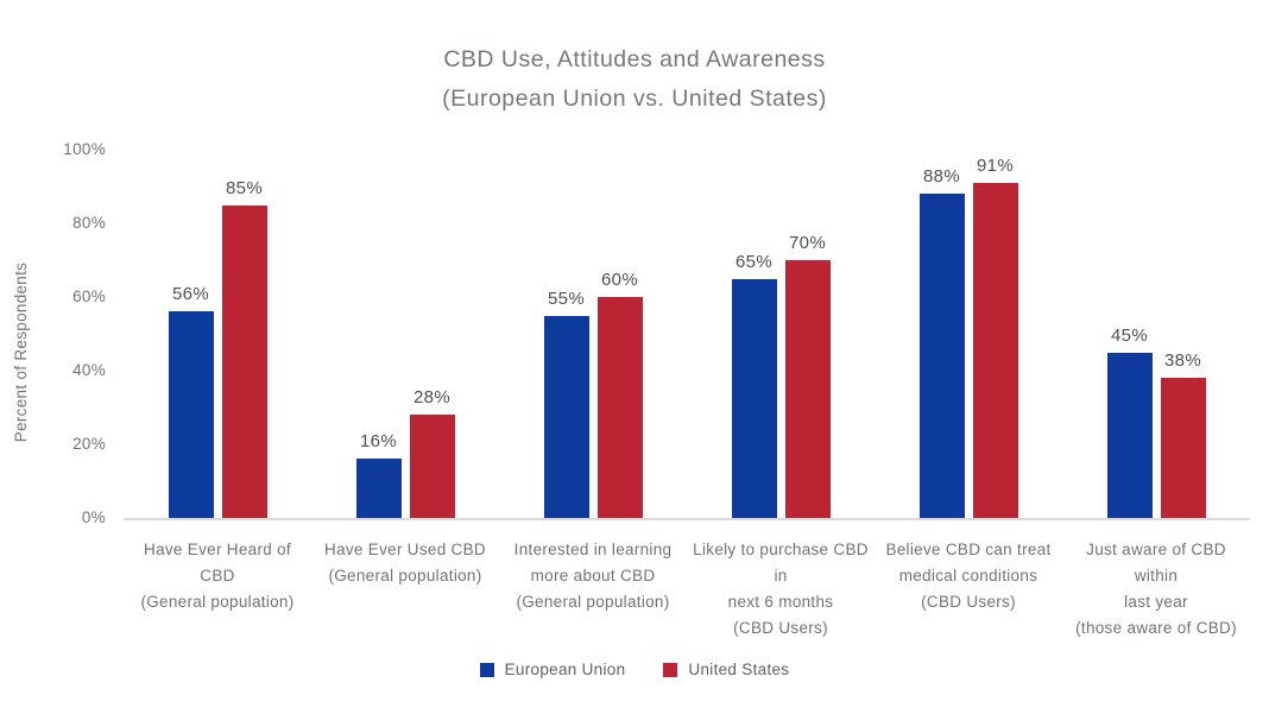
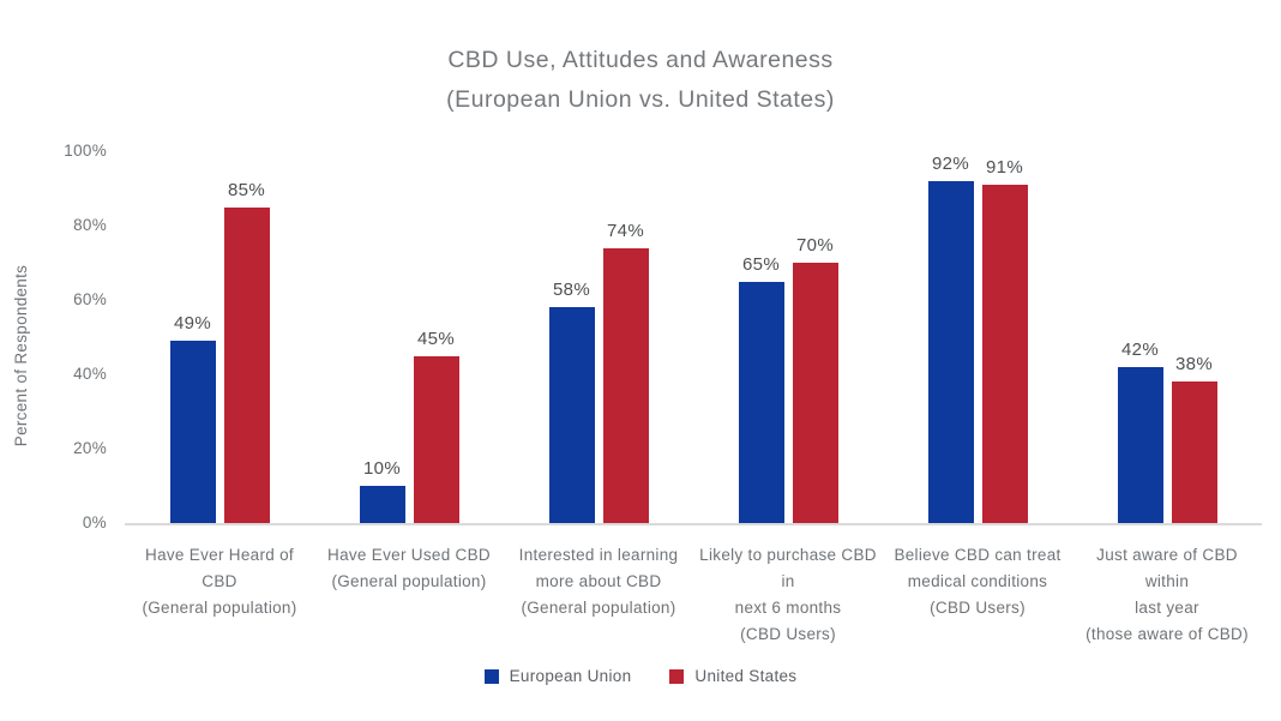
European Union/Have Ever Heard of CBD (General population): 56% -> 49%
European Union/Have Ever Used CBD (General population): 16% -> 10%
United States/Have Ever Used CBD (General population): 28% -> 45%
European Union/Interested in learning more about CBD (General population): 55% -> 58%
United States/Interested in learning more about CBD (General population): 60% -> 74%
European Union/Believe CBD can treat medical conditions (CBD Users): 88% -> 92%
European Union/Just aware of CBD within last year (those aware of CBD): 45% -> 42%
